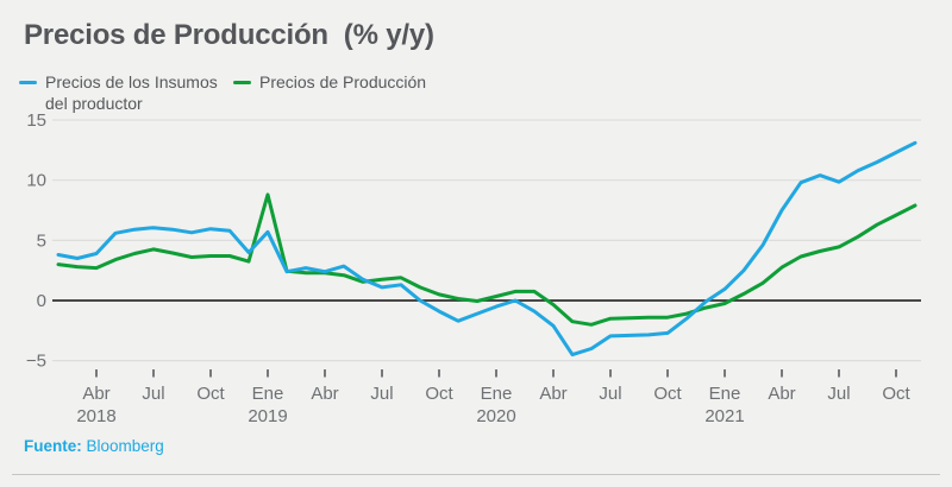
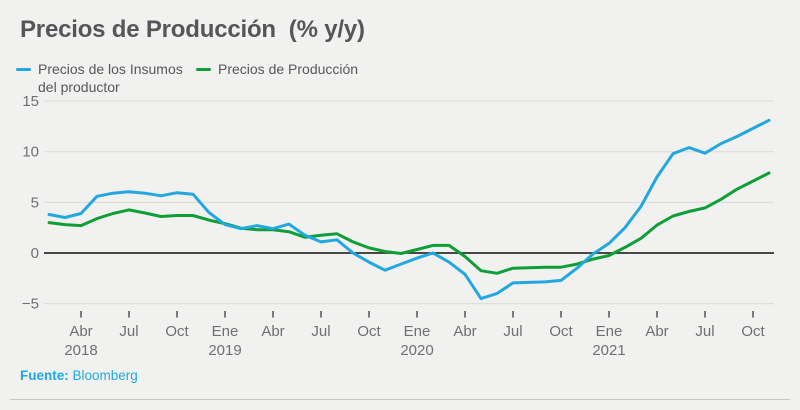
Precios de los Insumos del productor/Ene 2019: 5.7 -> 2.8
Precios de Producción/Ene 2019: 8.8 -> 2.9
